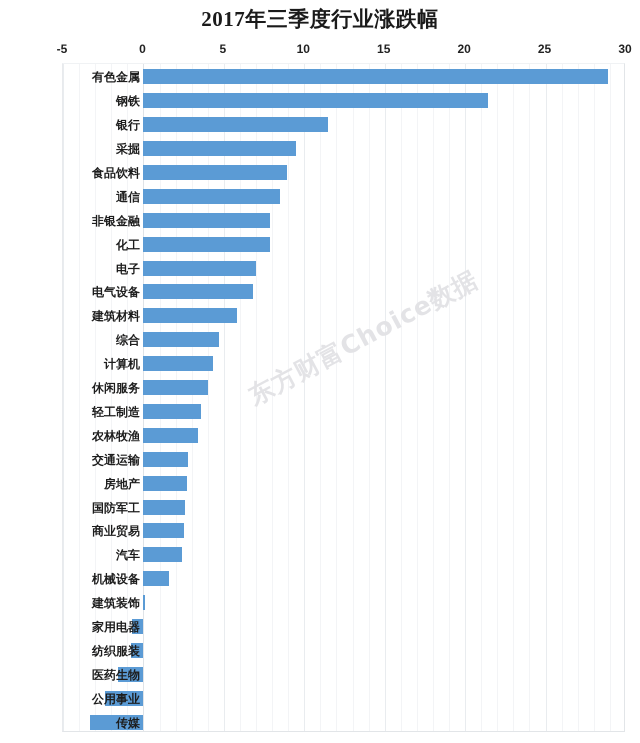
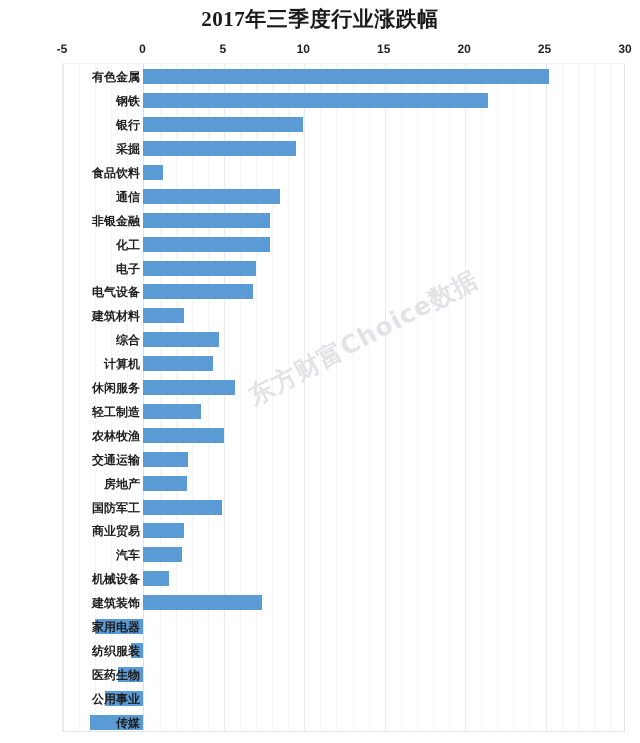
有色金属: 28.9 -> 25.2
银行: 11.5 -> 9.9
食品饮料: 8.9 -> 1.2
建筑材料: 5.8 -> 2.5
休闲服务: 4.0 -> 5.7
农林牧渔: 3.4 -> 5.0
国防军工: 2.6 -> 4.9
建筑装饰: 0.1 -> 7.4
家用电器: -0.7 -> -3.0
